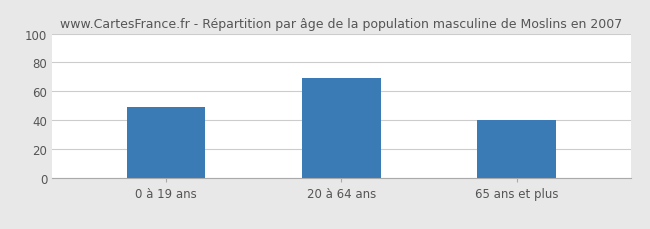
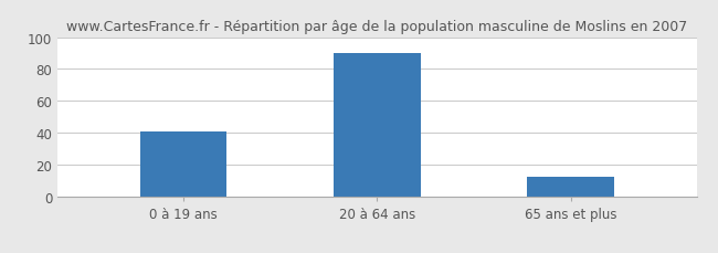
0 à 19 ans: 49 -> 41
20 à 64 ans: 69 -> 90
65 ans et plus: 40 -> 13
